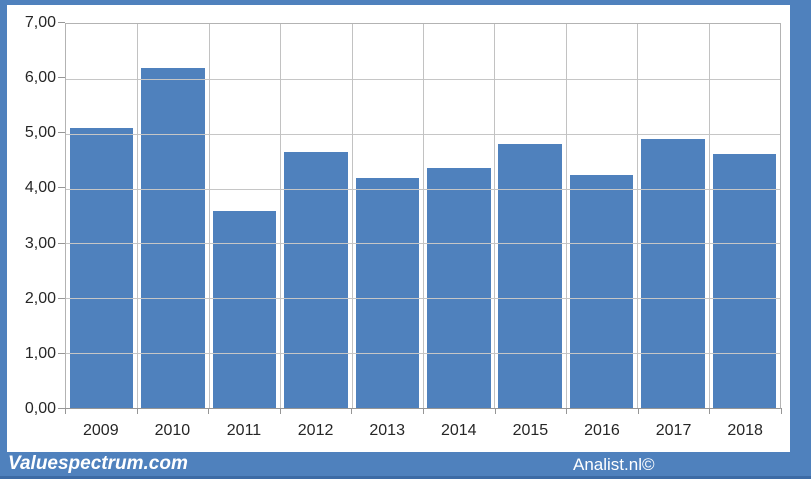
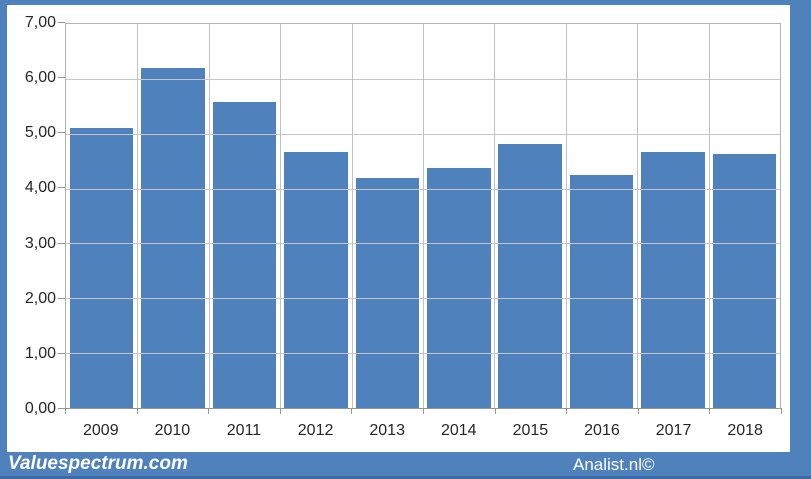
2011: 3,6 -> 5,6
2017: 4,9 -> 4,7
